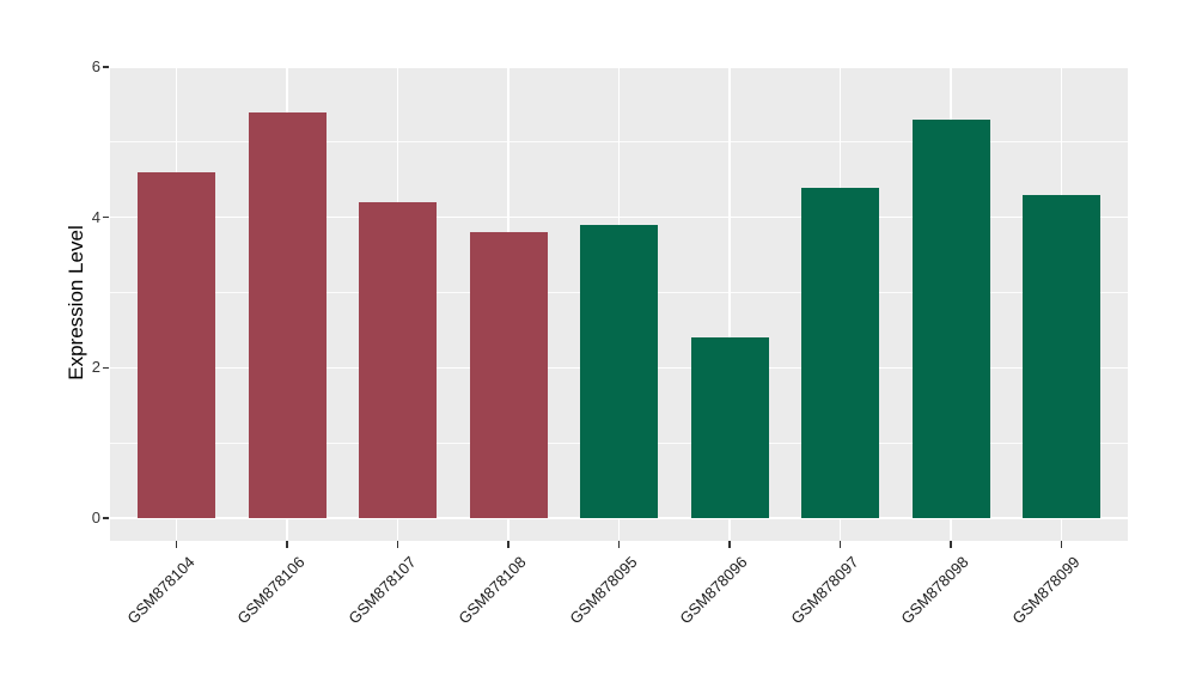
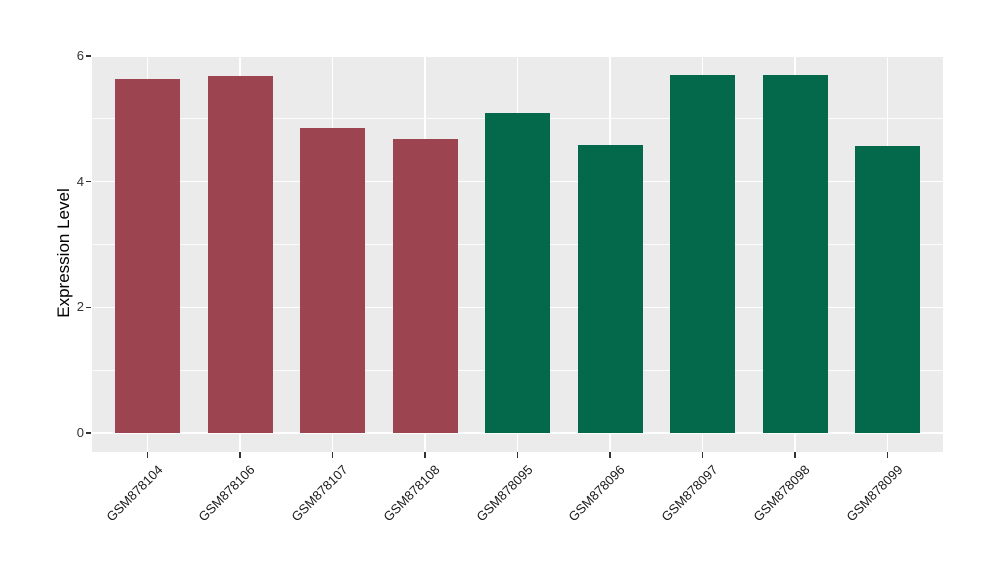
GSM878104: 4.6 -> 5.6
GSM878106: 5.4 -> 5.7
GSM878107: 4.2 -> 4.8
GSM878108: 3.8 -> 4.7
GSM878095: 3.9 -> 5.1
GSM878096: 2.4 -> 4.6
GSM878097: 4.4 -> 5.7
GSM878098: 5.3 -> 5.7
GSM878099: 4.3 -> 4.6
